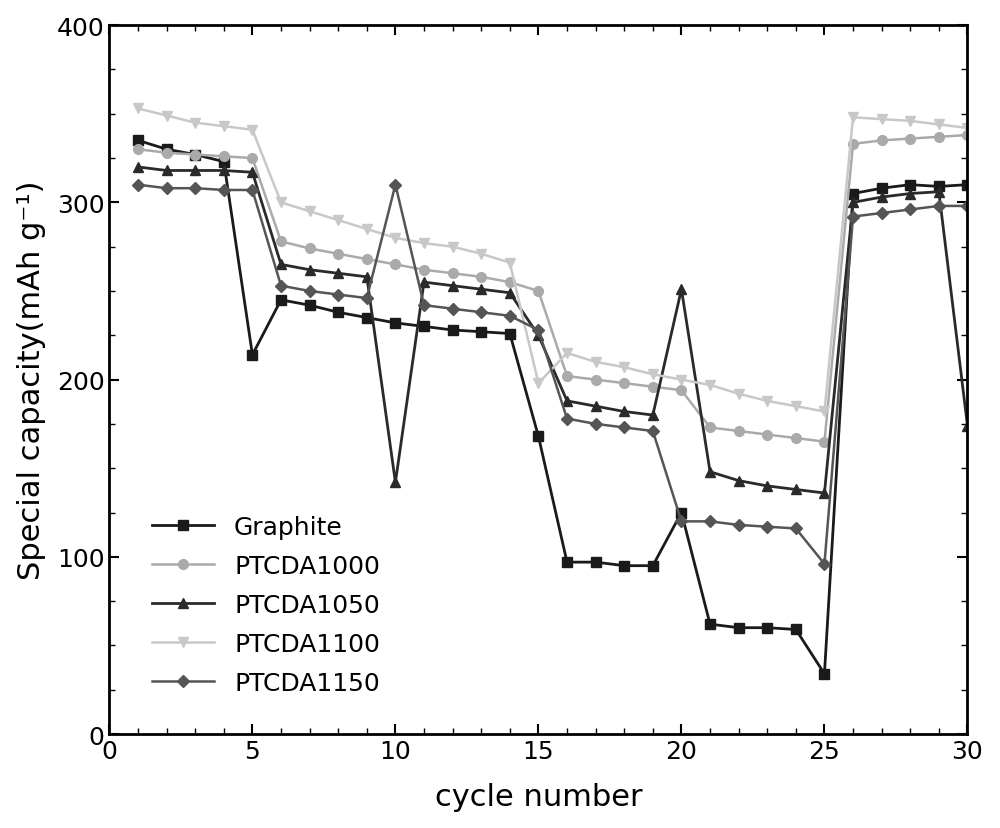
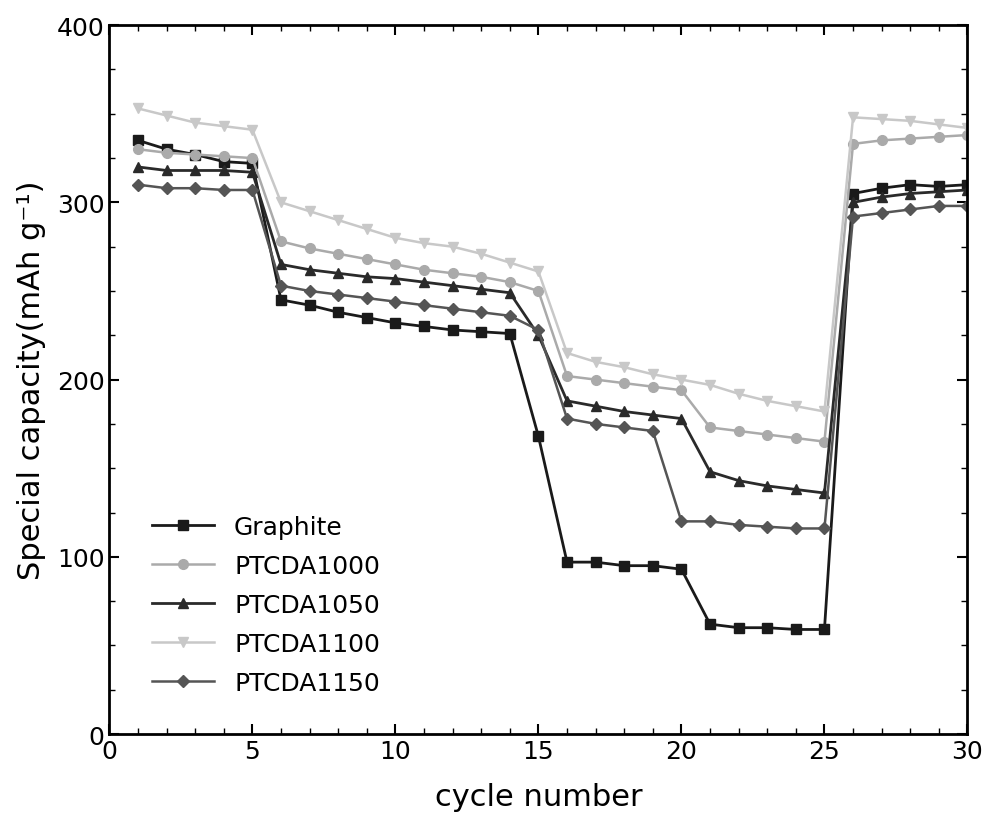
Graphite/5: 214 -> 322
PTCDA1050/10: 142 -> 257
PTCDA1150/10: 310 -> 244
PTCDA1100/15: 198 -> 261
Graphite/20: 125 -> 93
PTCDA1050/20: 251 -> 178
Graphite/25: 34 -> 59
PTCDA1150/25: 96 -> 116
PTCDA1050/30: 174 -> 307
